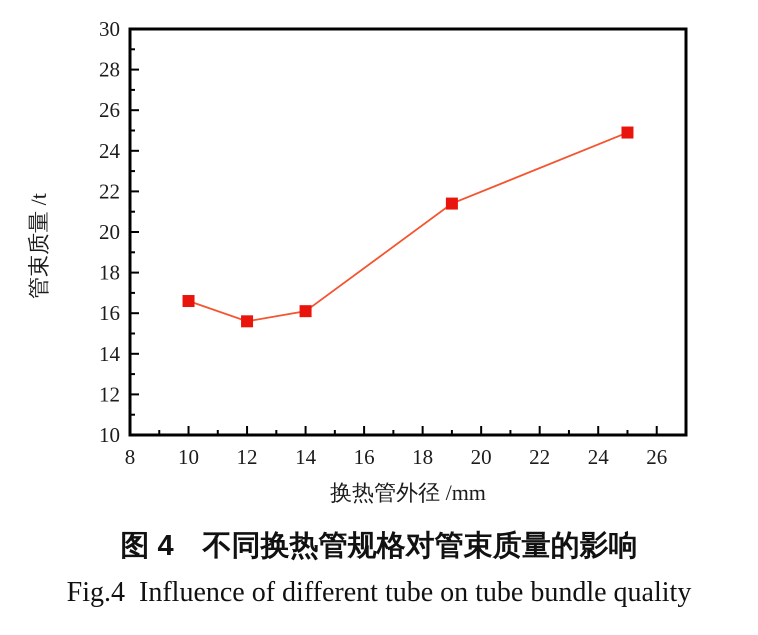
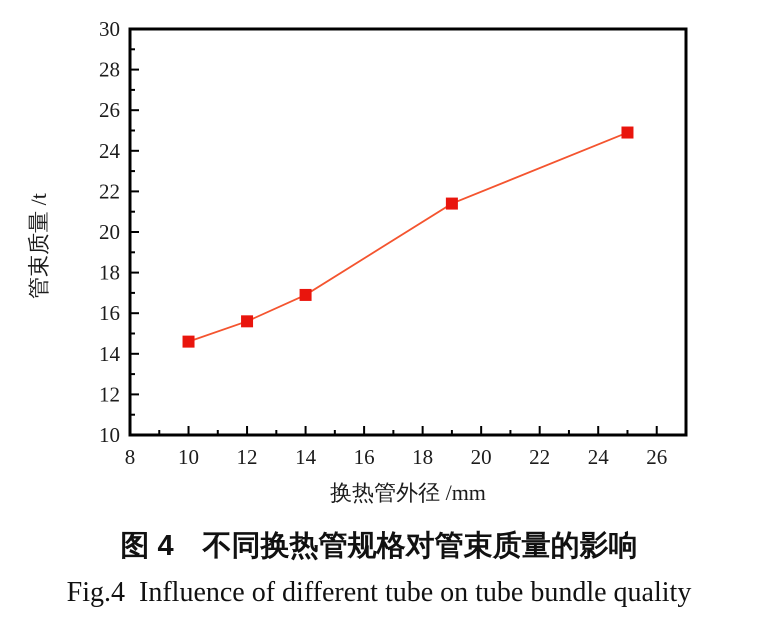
10: 16.6 -> 14.6
14: 16.1 -> 16.9
